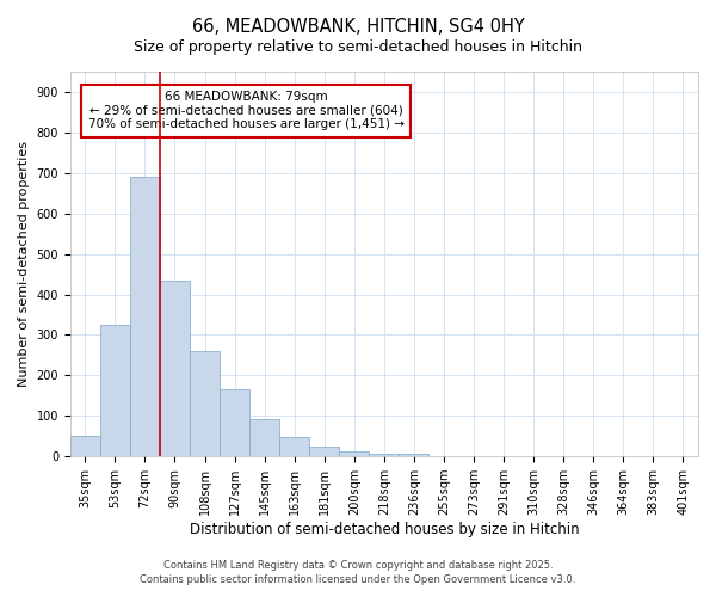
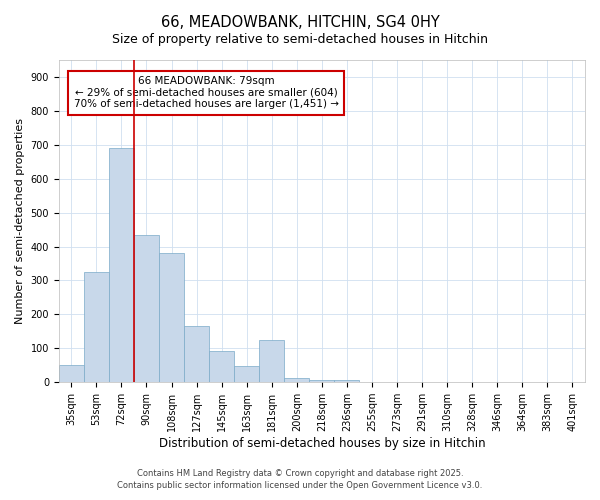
108sqm: 260 -> 380
181sqm: 25 -> 125
